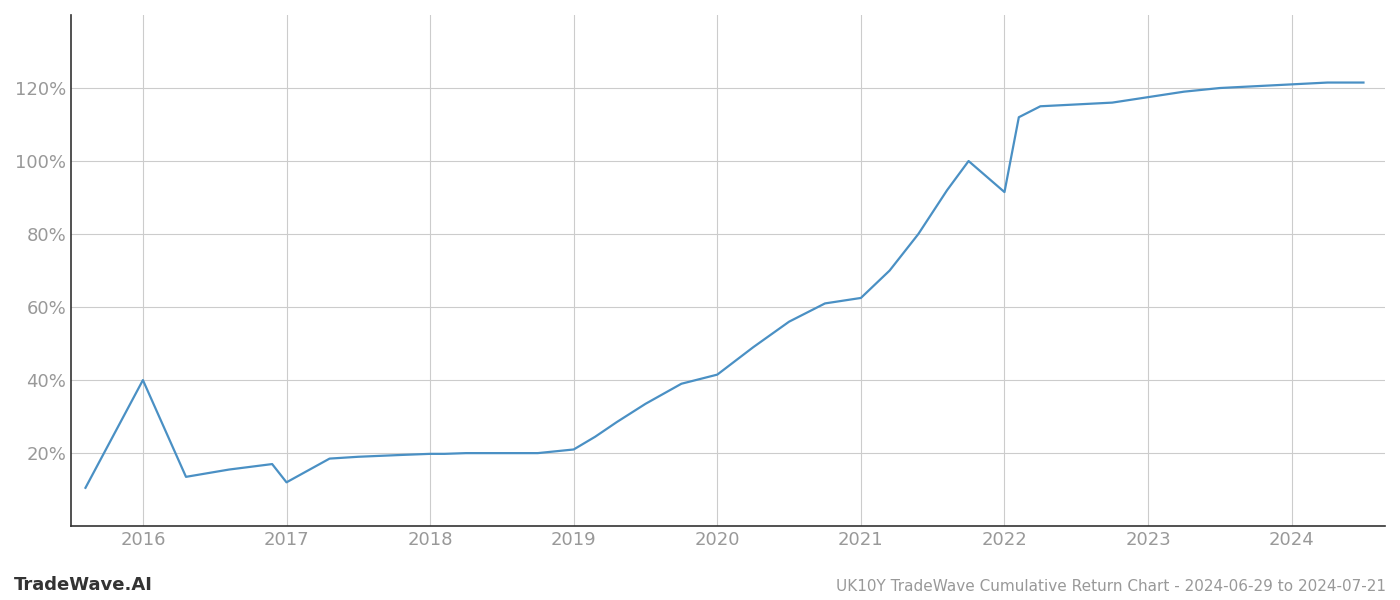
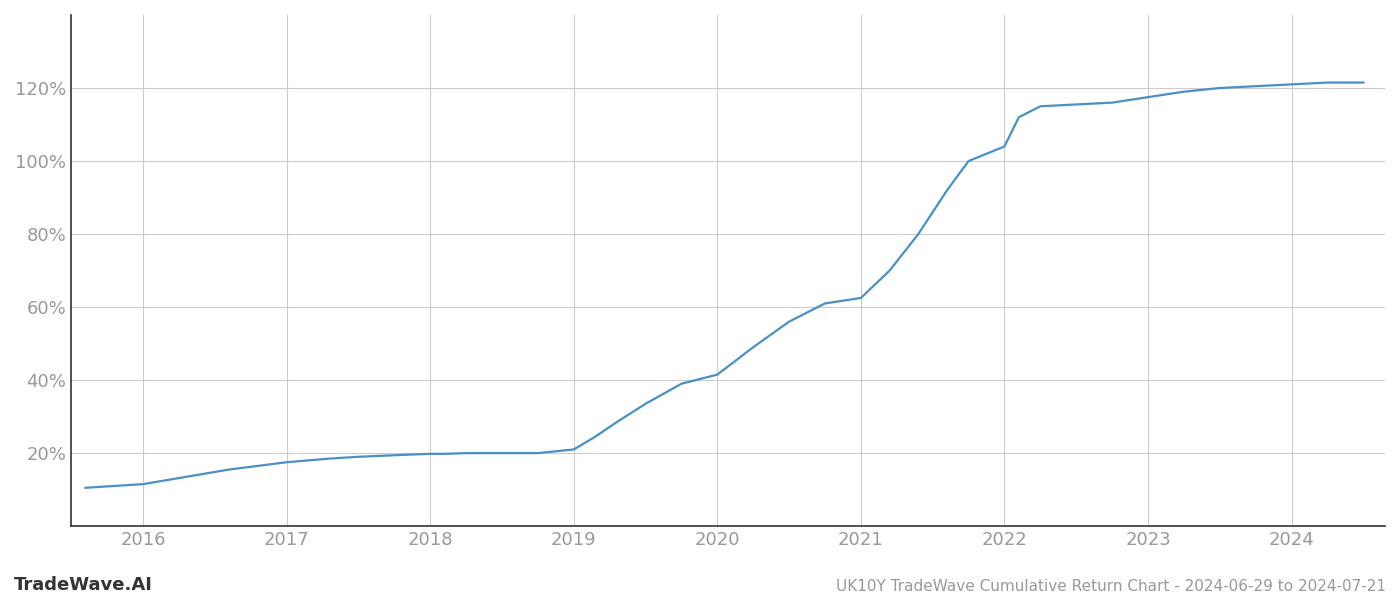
2016: 40.0% -> 11.5%
2017: 12.0% -> 17.5%
2022: 91.5% -> 104.0%
